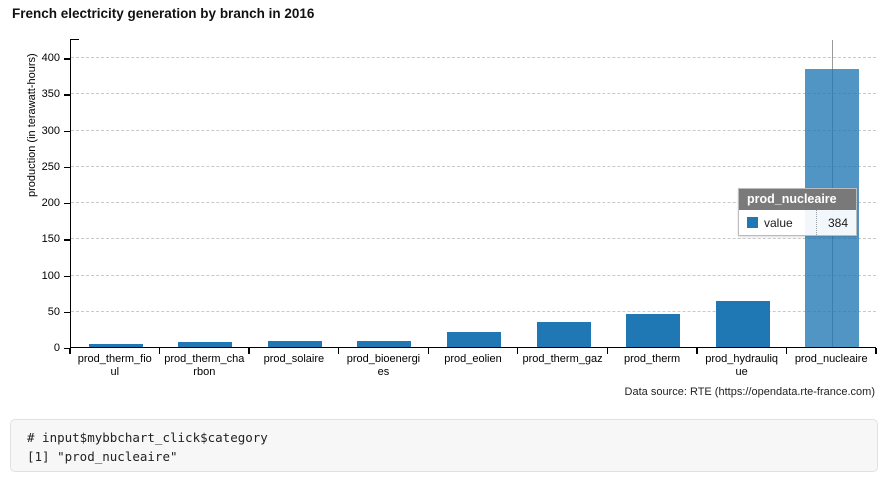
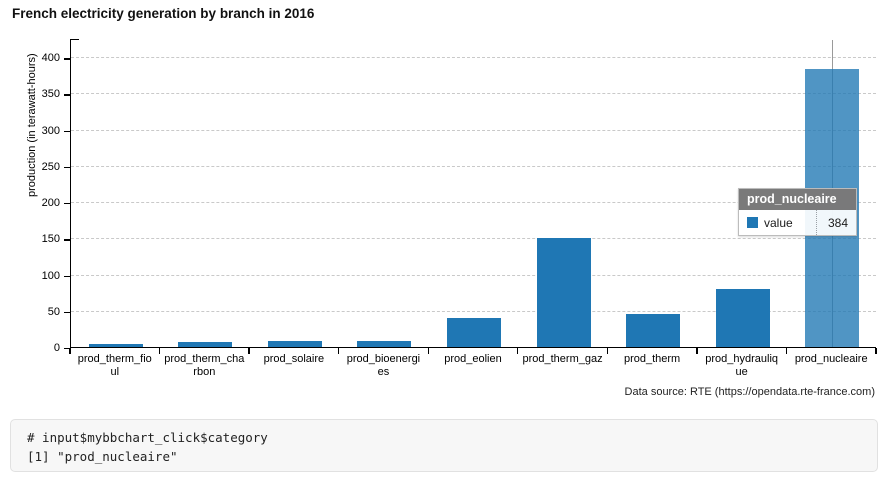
prod_eolien: 20 -> 40
prod_therm_gaz: 40 -> 150
prod_hydraulique: 60 -> 80
